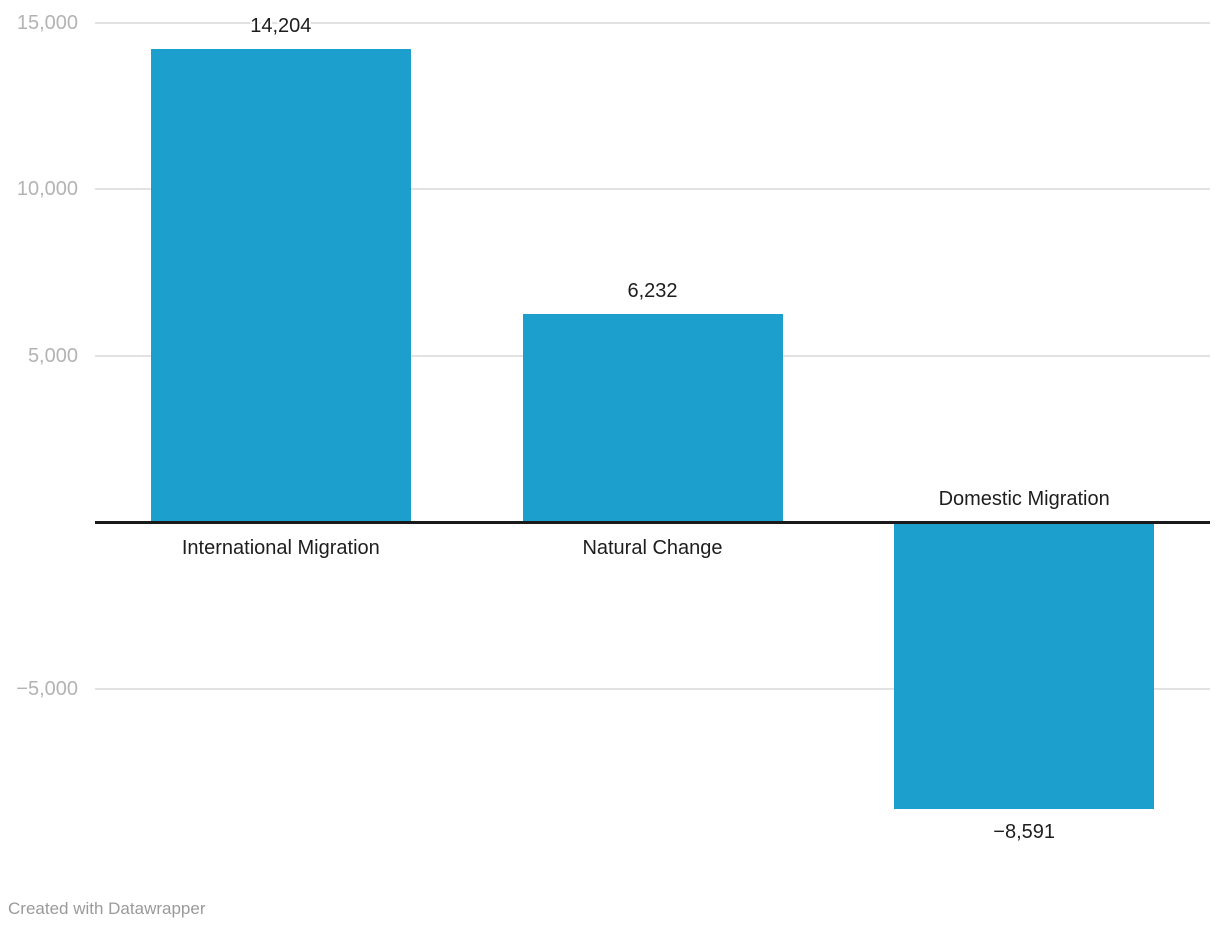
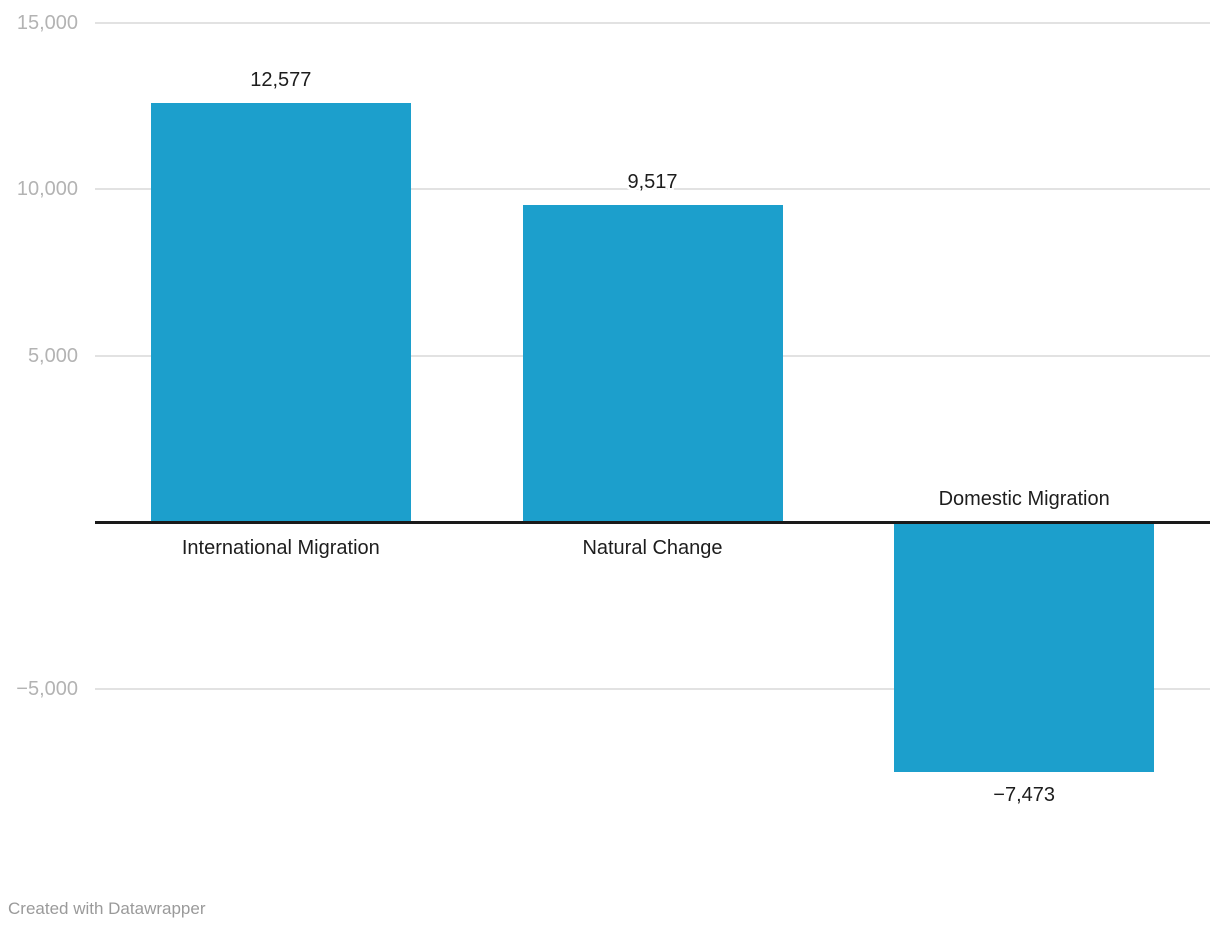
International Migration: 14,204 -> 12,577
Natural Change: 6,232 -> 9,517
Domestic Migration: −8,591 -> −7,473
